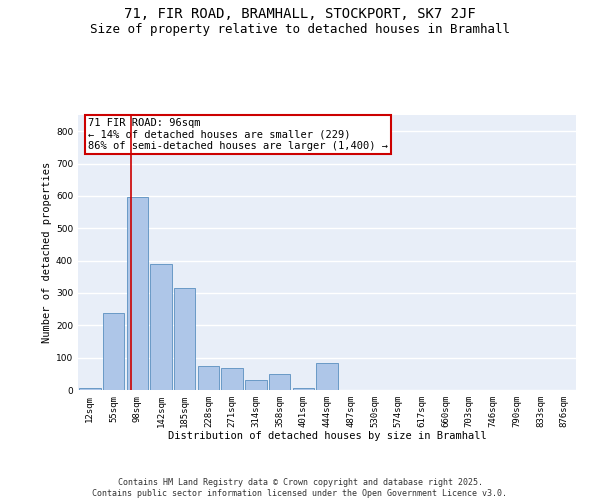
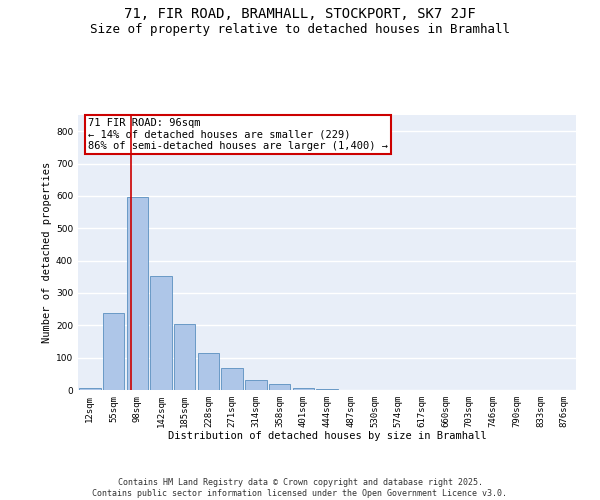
142sqm: 390 -> 352
185sqm: 315 -> 205
228sqm: 75 -> 115
358sqm: 50 -> 18
444sqm: 85 -> 2
